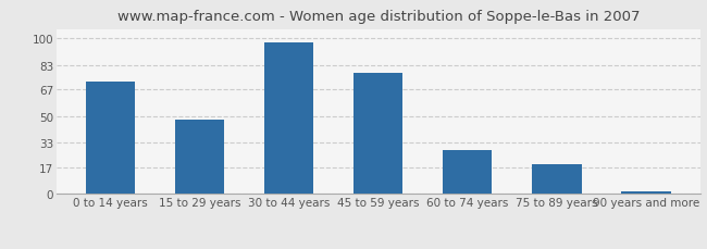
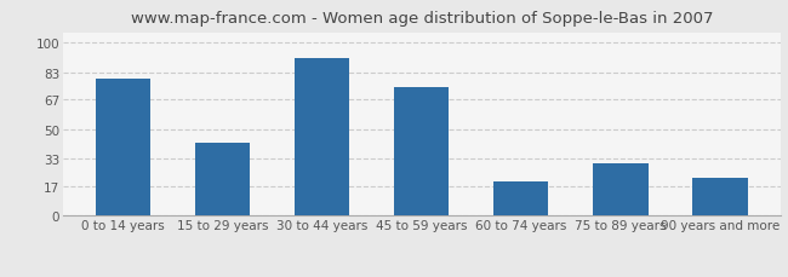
0 to 14 years: 72 -> 79
15 to 29 years: 48 -> 42
30 to 44 years: 97 -> 91
45 to 59 years: 78 -> 74
60 to 74 years: 28 -> 20
75 to 89 years: 19 -> 30
90 years and more: 2 -> 22
